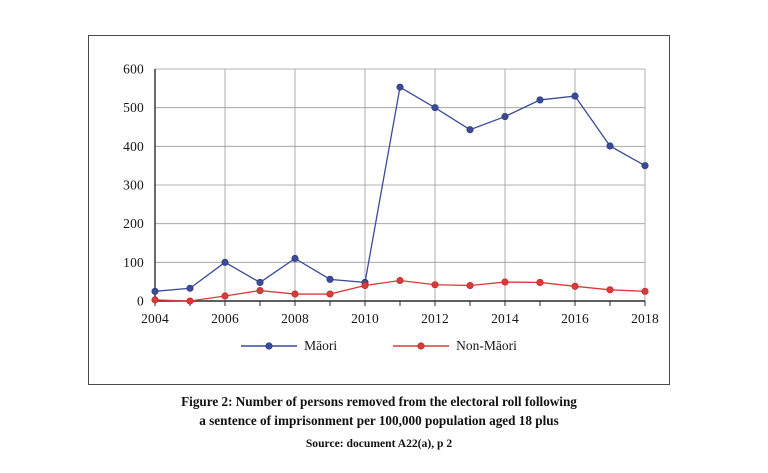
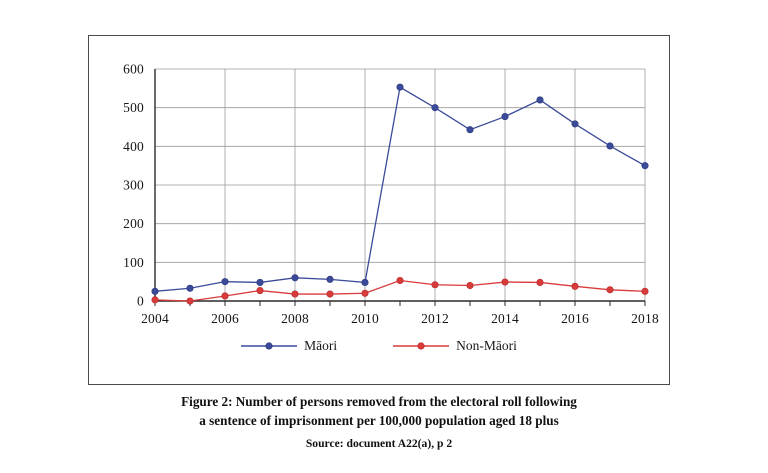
Māori/2006: 100 -> 50
Māori/2008: 110 -> 60
Non-Māori/2010: 40 -> 20
Māori/2016: 530 -> 460
